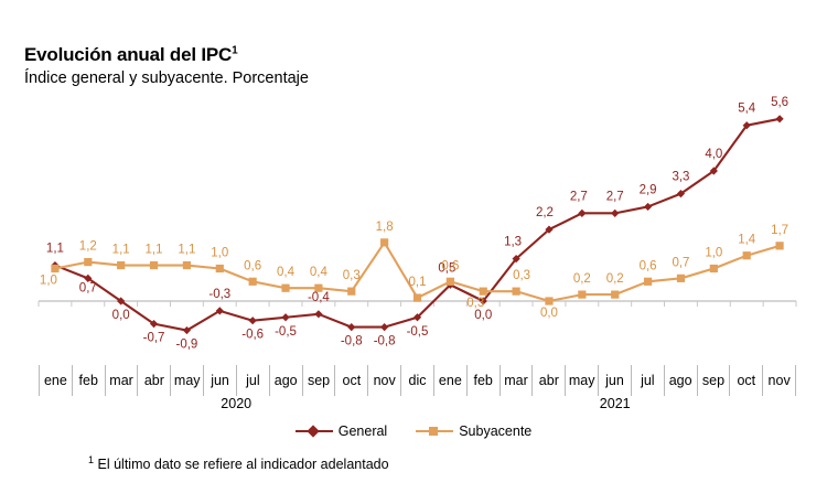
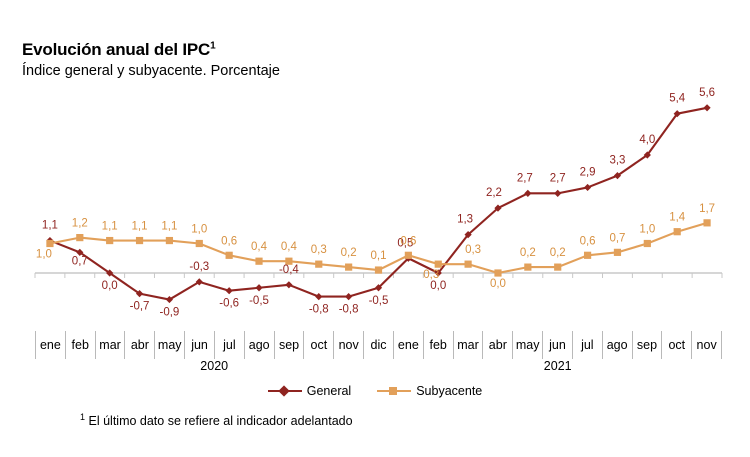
Subyacente/nov 2020: 1,8 -> 0,2
